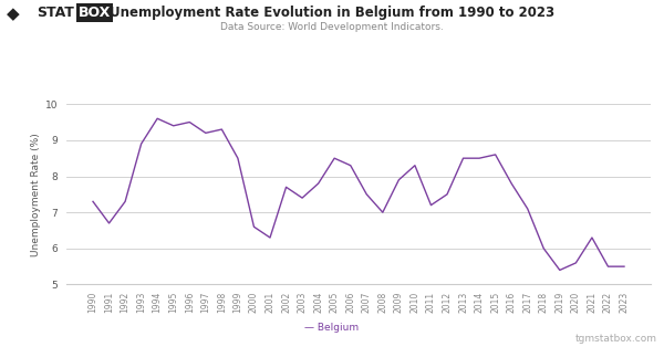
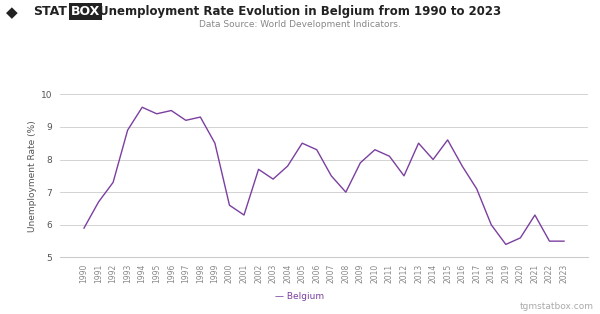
1990: 7.3 -> 5.9
2011: 7.2 -> 8.1
2014: 8.5 -> 8.0
